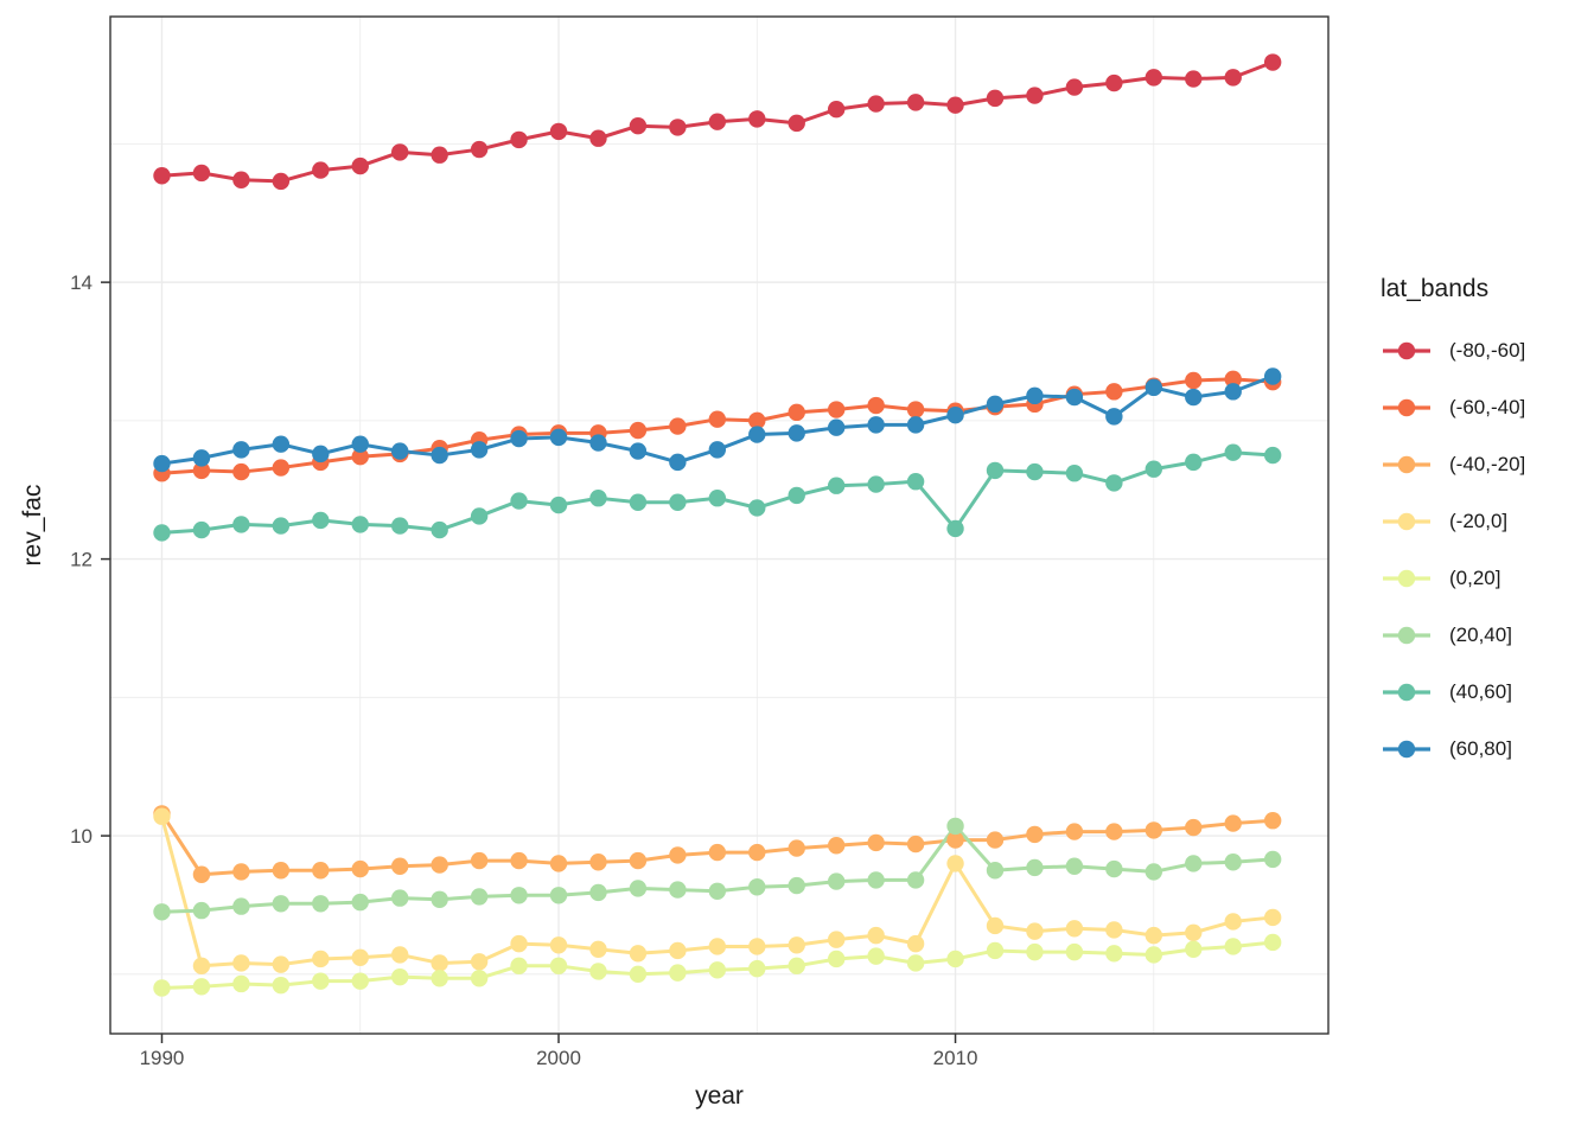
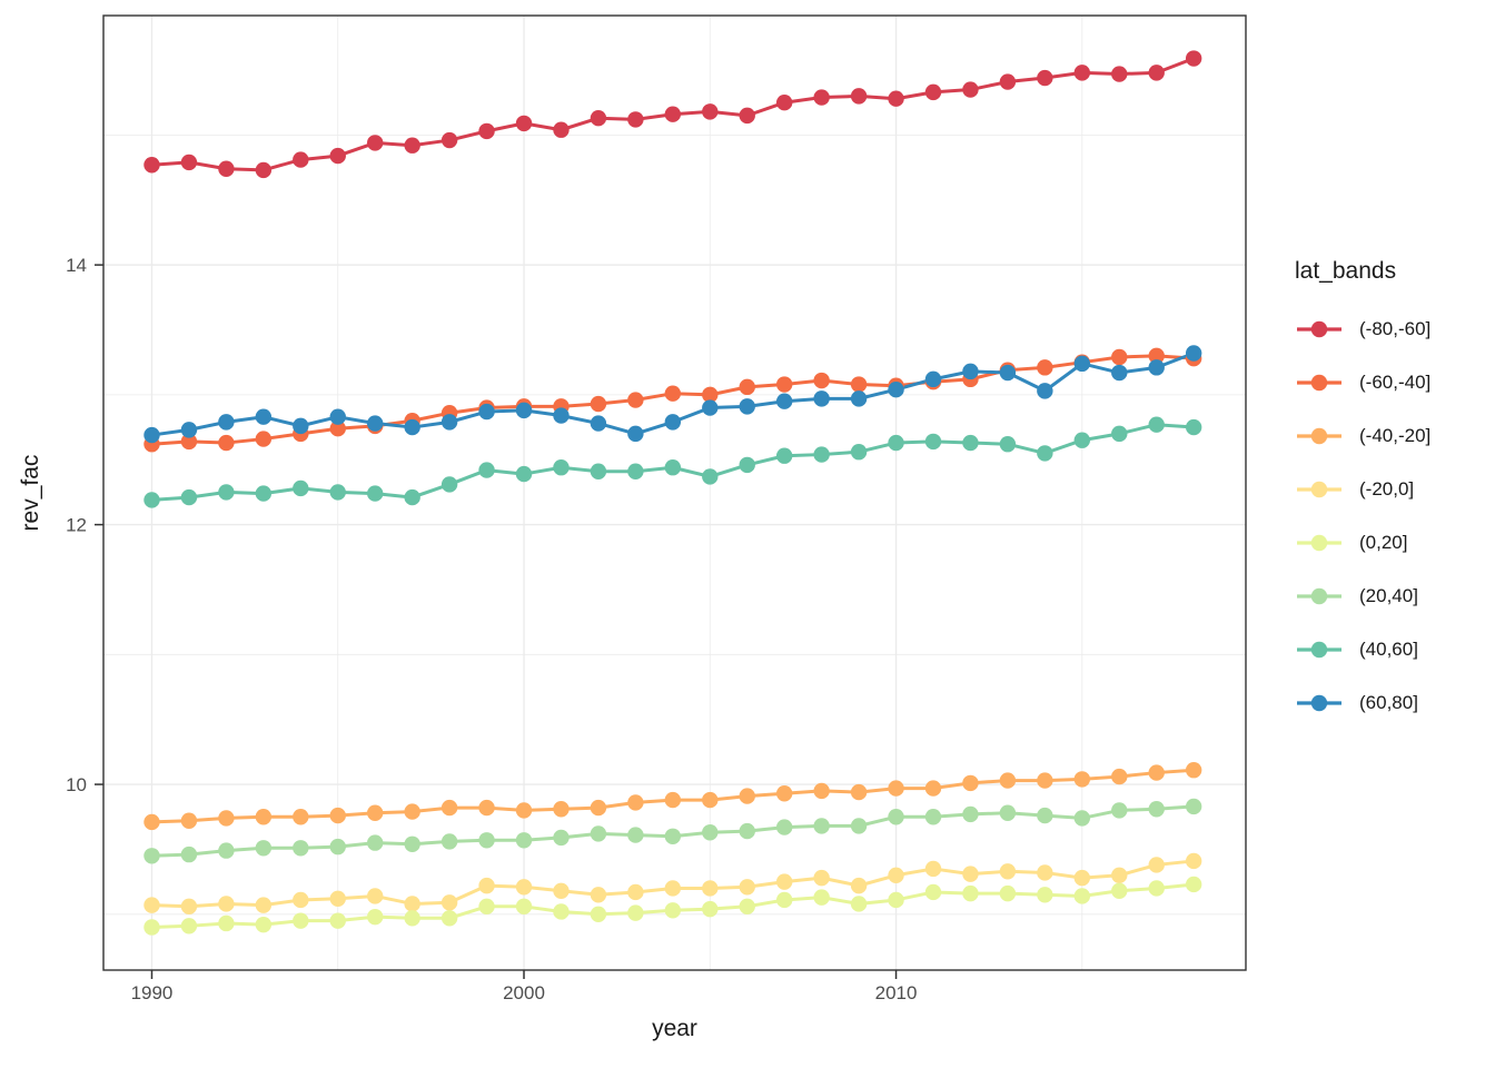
(-40,-20]/1990: 10.16 -> 9.71
(-20,0]/1990: 10.14 -> 9.07
(-20,0]/2010: 9.80 -> 9.30
(20,40]/2010: 10.07 -> 9.75
(40,60]/2010: 12.22 -> 12.63
